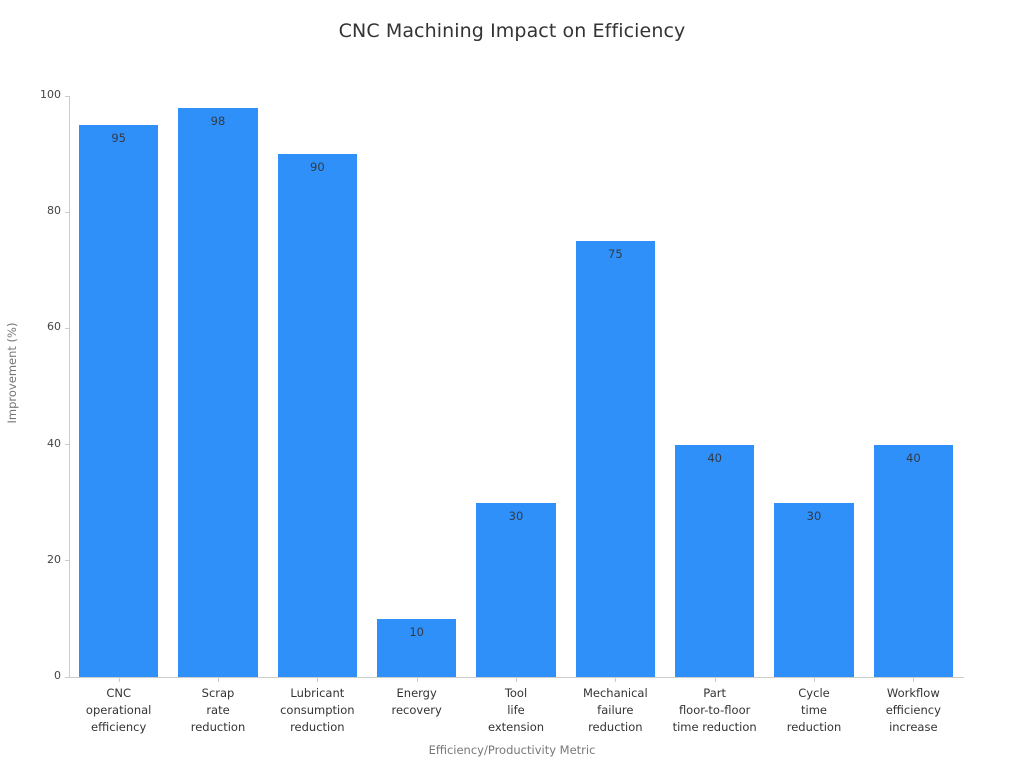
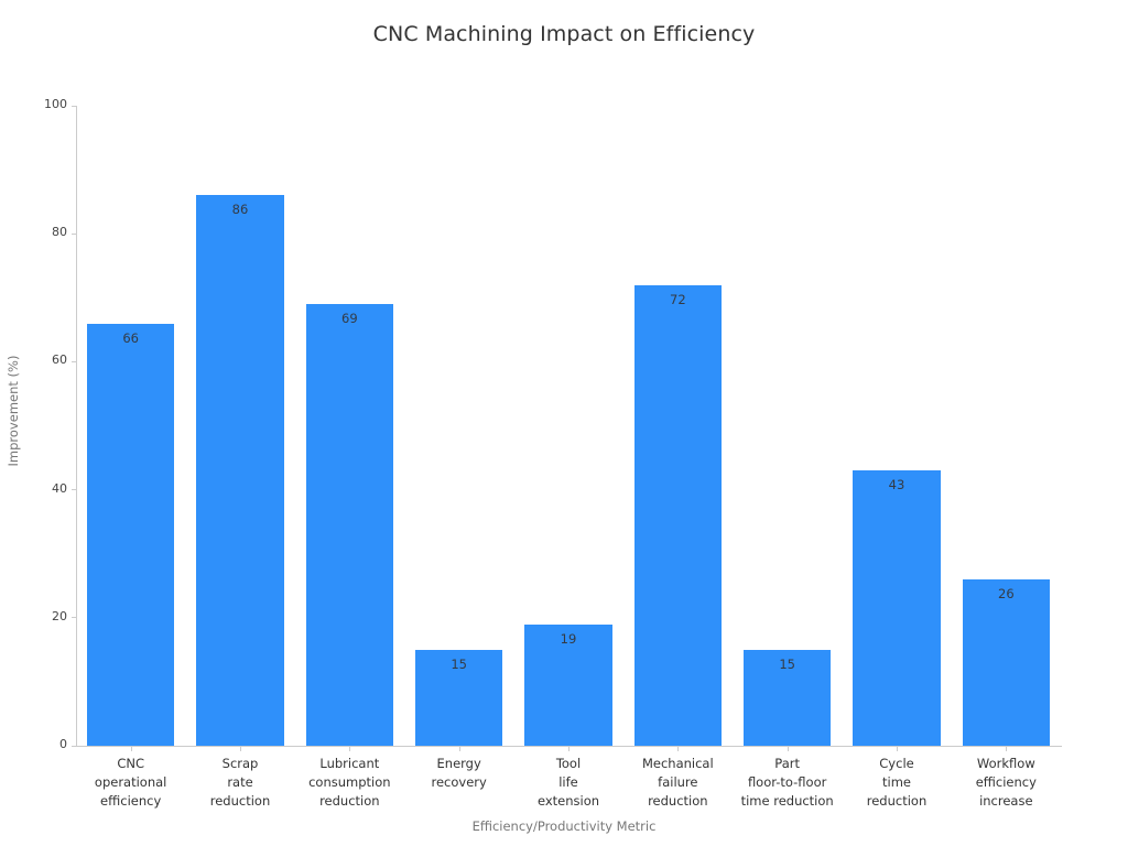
CNC operational efficiency: 95 -> 66
Scrap rate reduction: 98 -> 86
Lubricant consumption reduction: 90 -> 69
Energy recovery: 10 -> 15
Tool life extension: 30 -> 19
Mechanical failure reduction: 75 -> 72
Part floor-to-floor time reduction: 40 -> 15
Cycle time reduction: 30 -> 43
Workflow efficiency increase: 40 -> 26
